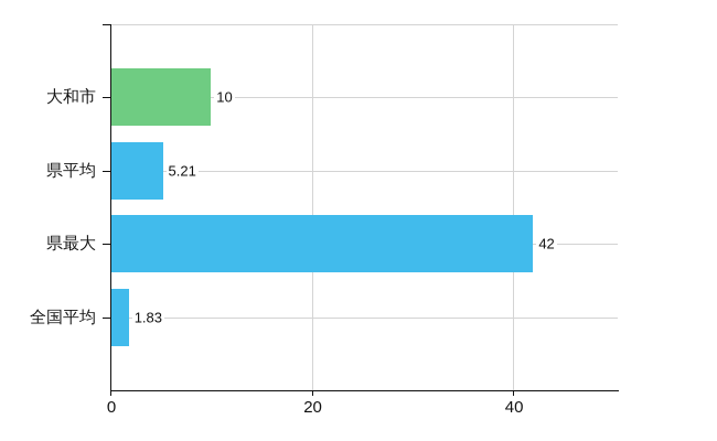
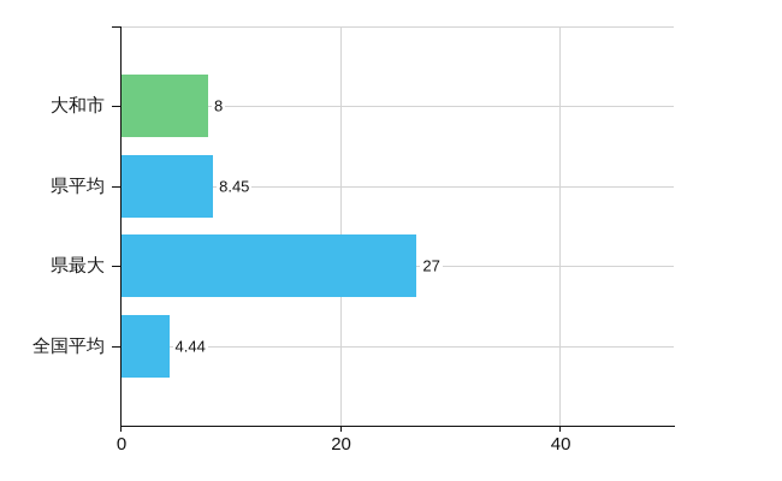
大和市: 10 -> 8
県平均: 5.21 -> 8.45
県最大: 42 -> 27
全国平均: 1.83 -> 4.44
